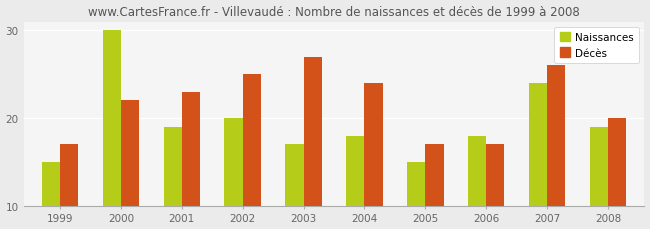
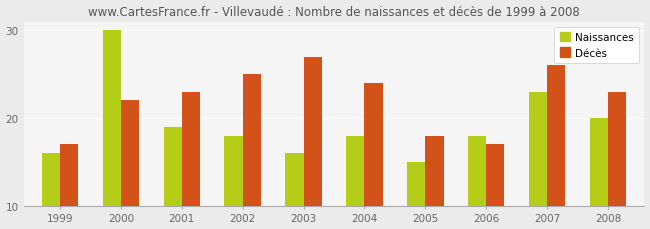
Naissances/1999: 15 -> 16
Naissances/2002: 20 -> 18
Naissances/2003: 17 -> 16
Décès/2005: 17 -> 18
Naissances/2007: 24 -> 23
Naissances/2008: 19 -> 20
Décès/2008: 20 -> 23
